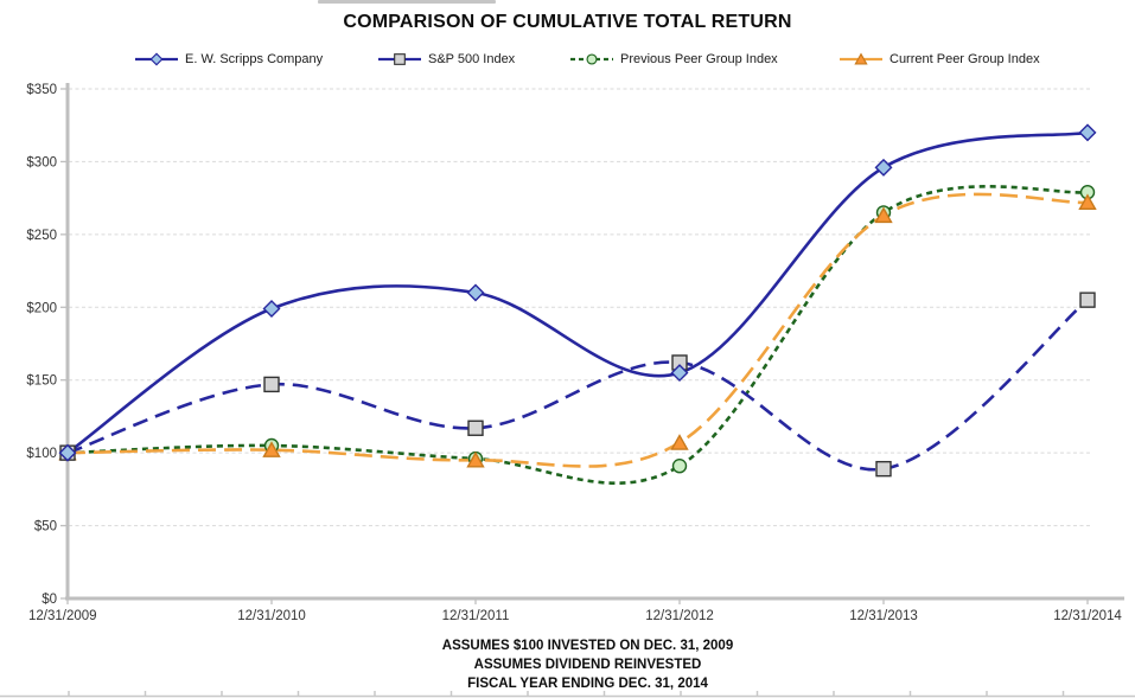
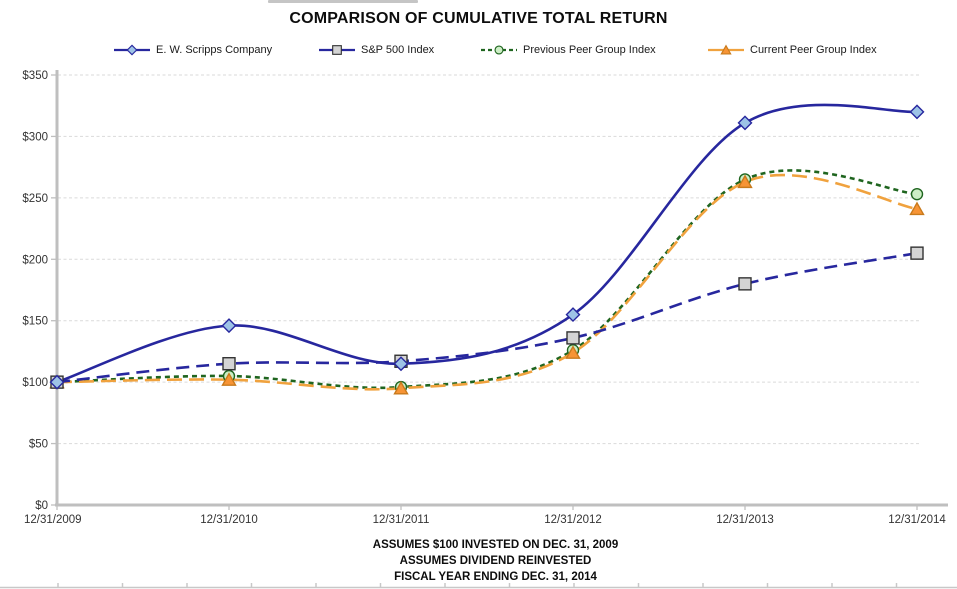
E. W. Scripps Company/12/31/2010: $199 -> $146
S&P 500 Index/12/31/2010: $147 -> $115
E. W. Scripps Company/12/31/2011: $210 -> $115
S&P 500 Index/12/31/2012: $162 -> $136
Previous Peer Group Index/12/31/2012: $91 -> $126
Current Peer Group Index/12/31/2012: $107 -> $124
E. W. Scripps Company/12/31/2013: $296 -> $311
S&P 500 Index/12/31/2013: $89 -> $180
Previous Peer Group Index/12/31/2014: $279 -> $253
Current Peer Group Index/12/31/2014: $272 -> $241
